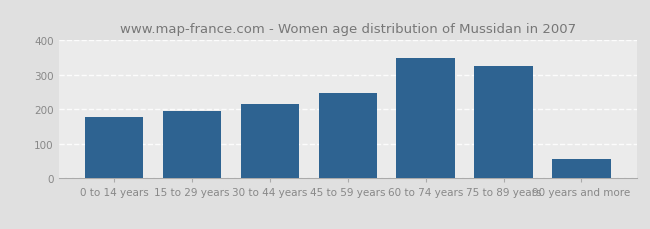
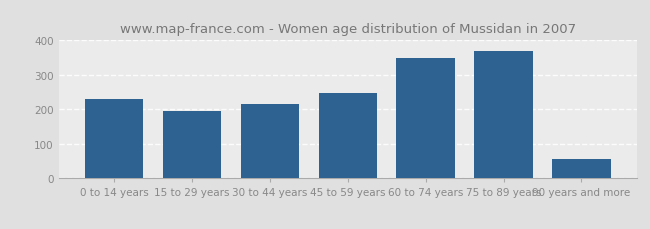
0 to 14 years: 178 -> 230
75 to 89 years: 325 -> 370
